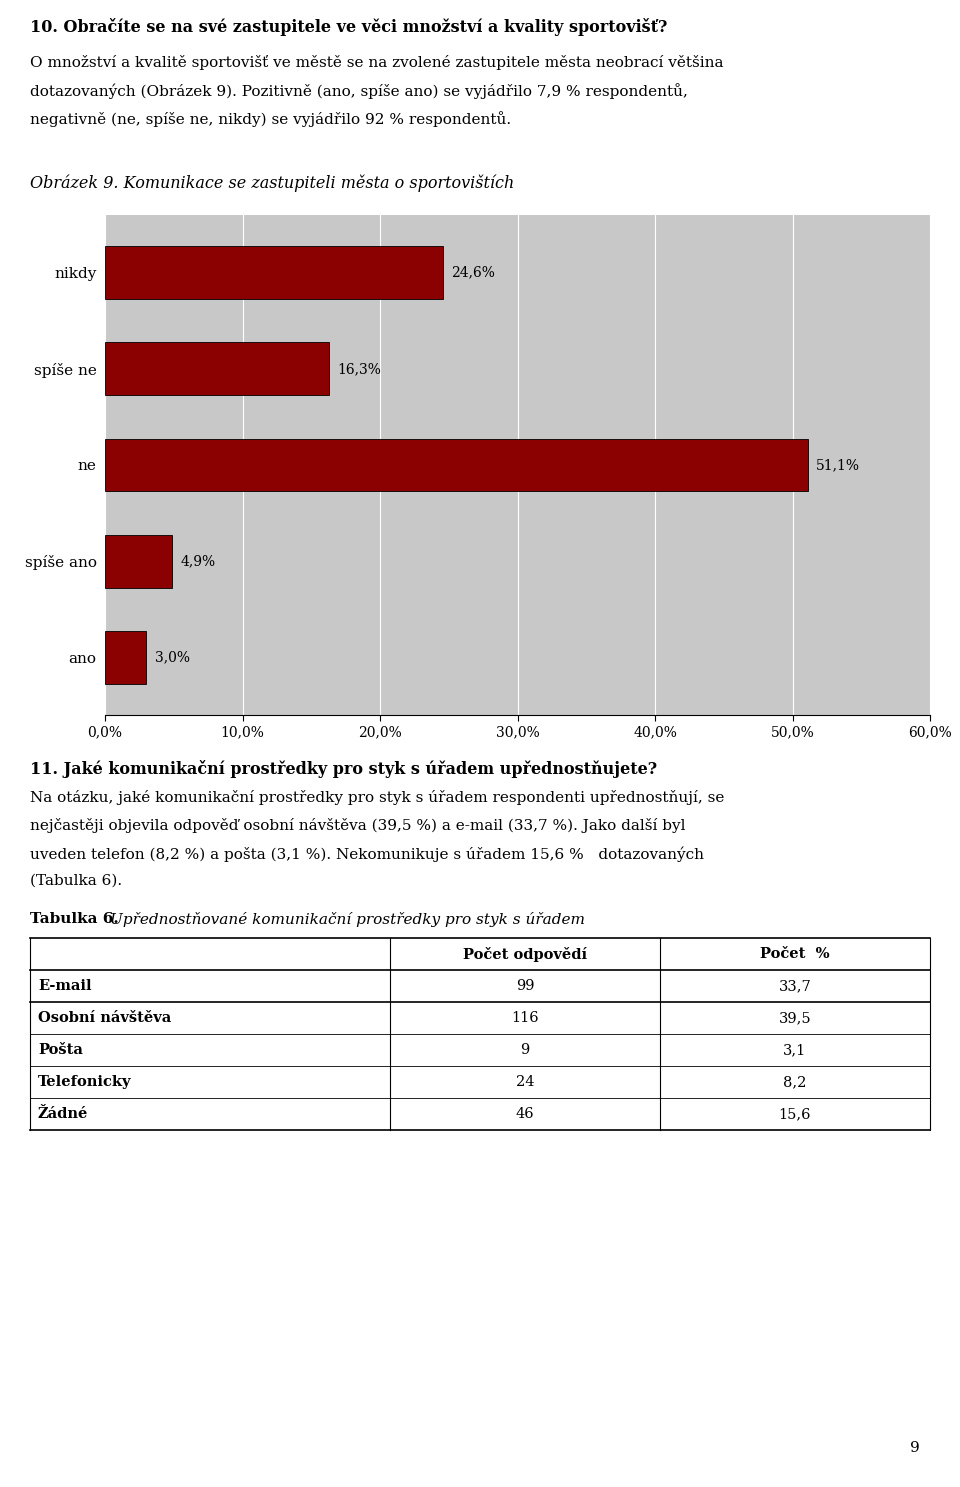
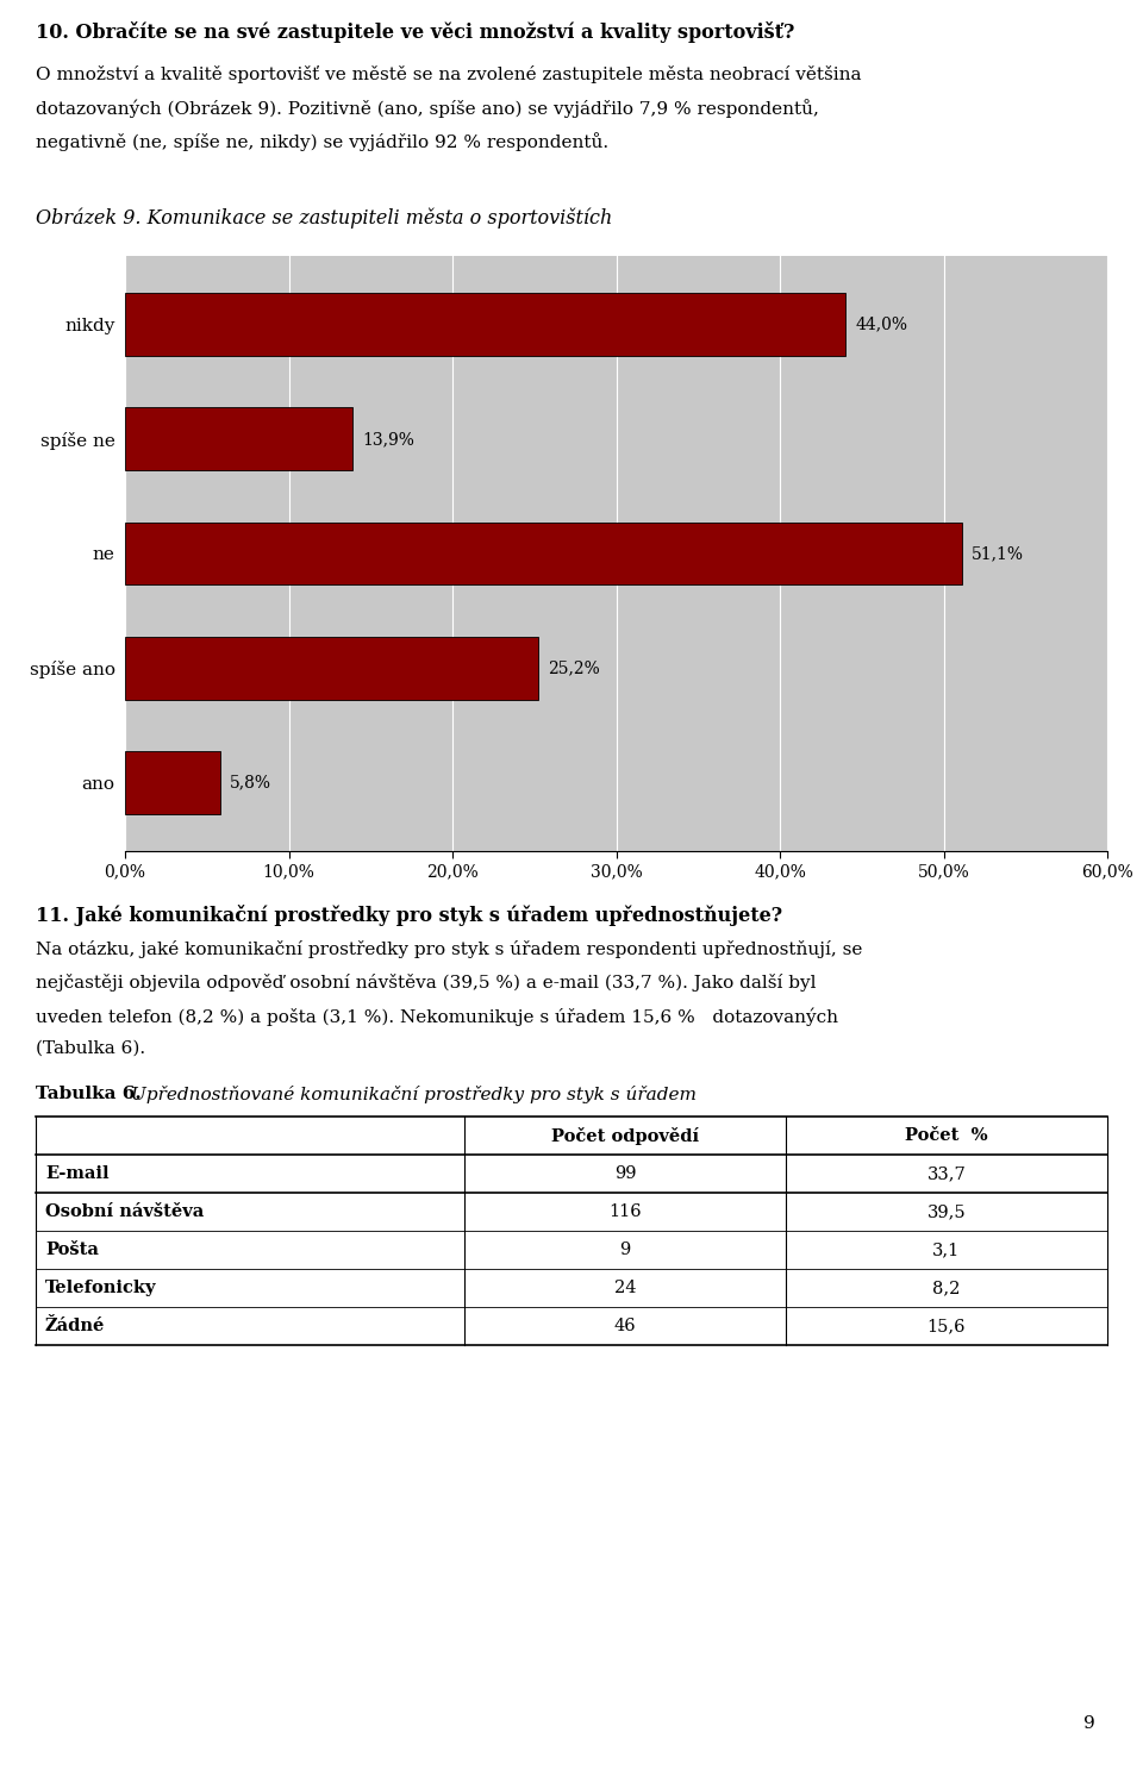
nikdy: 24,6% -> 44,0%
spíše ne: 16,3% -> 13,9%
spíše ano: 4,9% -> 25,2%
ano: 3,0% -> 5,8%
